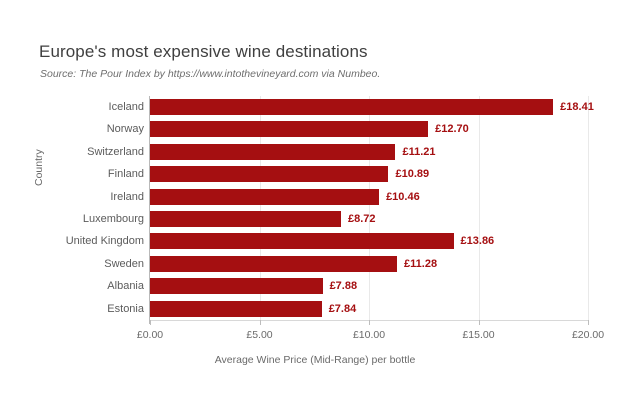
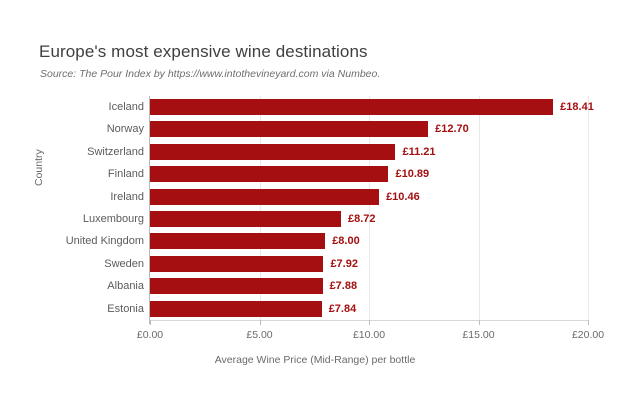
United Kingdom: £13.86 -> £8.00
Sweden: £11.28 -> £7.92
